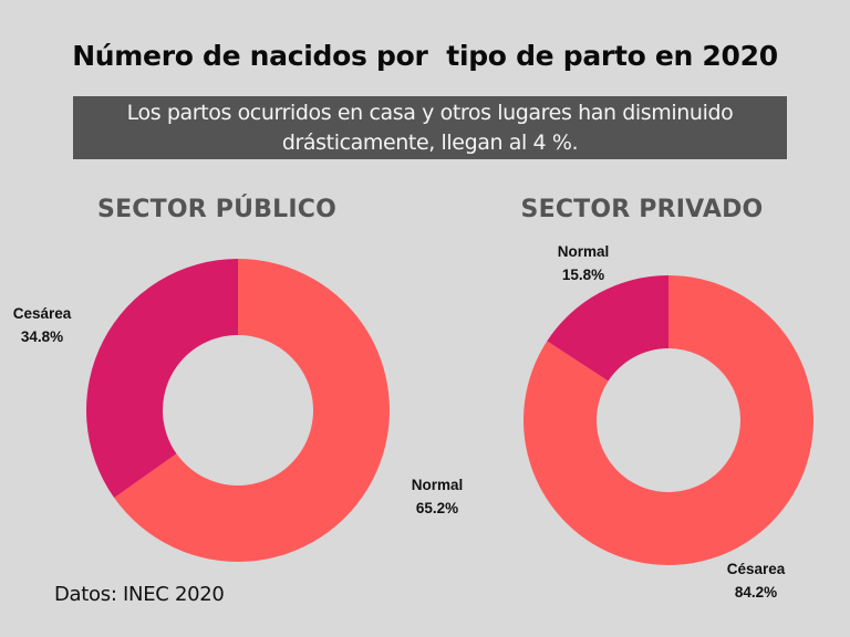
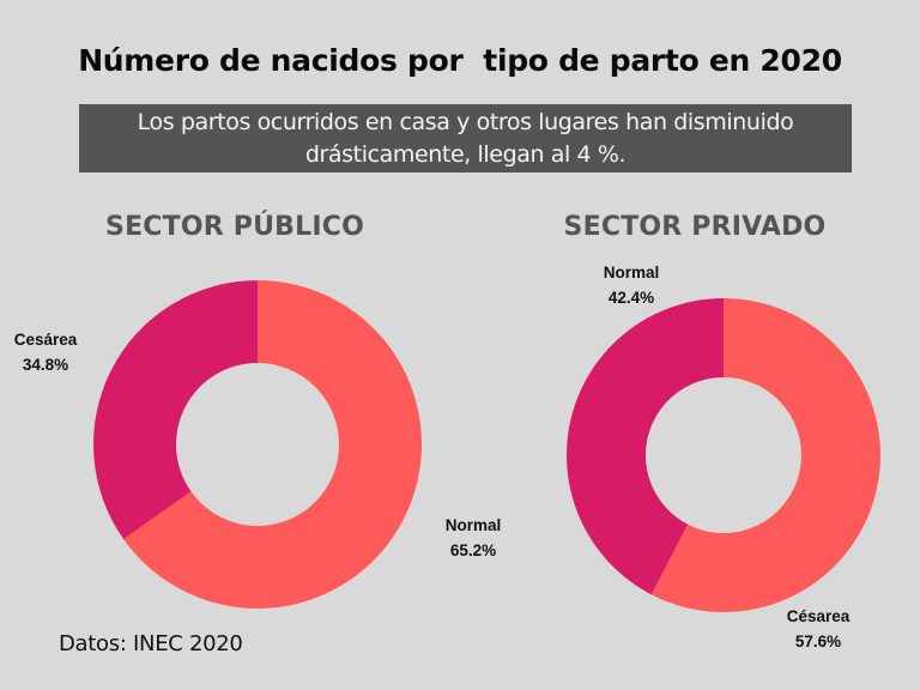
SECTOR PRIVADO/Césarea: 84.2% -> 57.6%
SECTOR PRIVADO/Normal: 15.8% -> 42.4%
